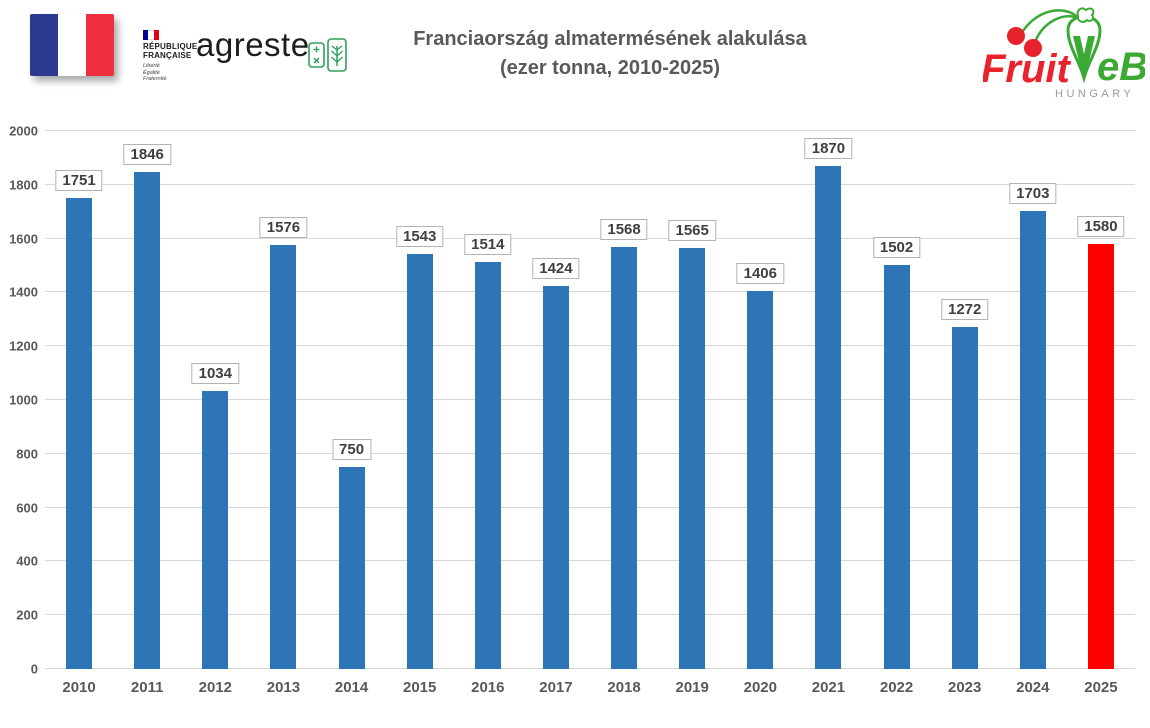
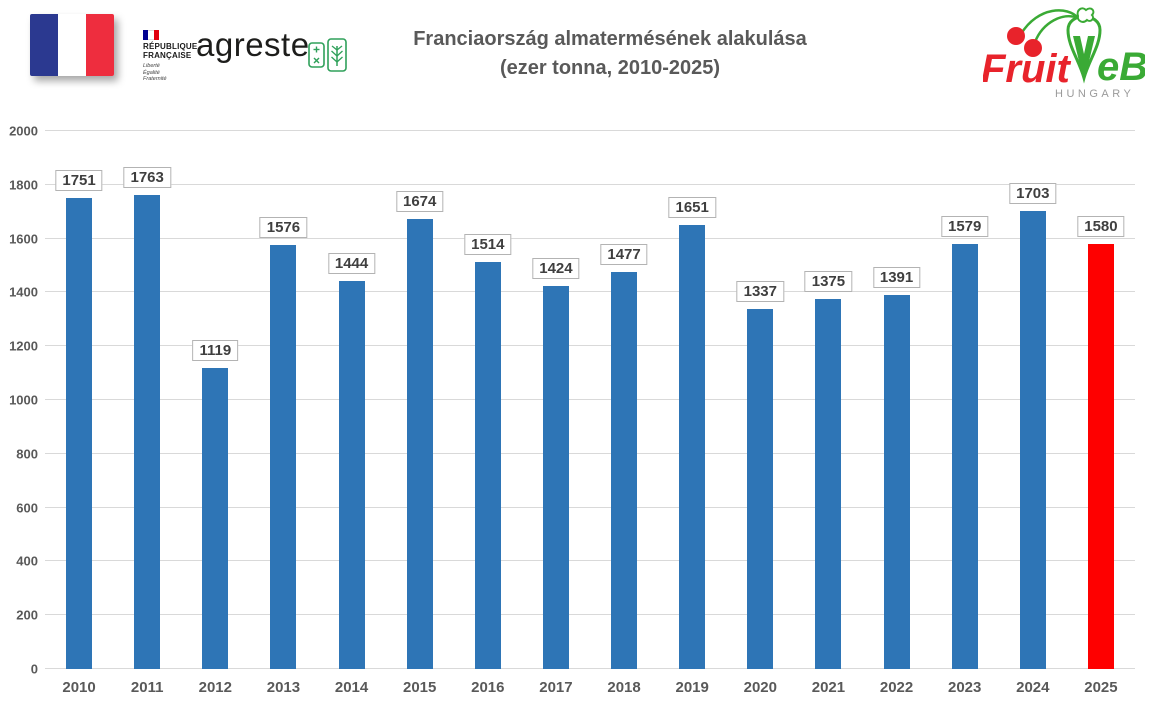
2011: 1846 -> 1763
2012: 1034 -> 1119
2014: 750 -> 1444
2015: 1543 -> 1674
2018: 1568 -> 1477
2019: 1565 -> 1651
2020: 1406 -> 1337
2021: 1870 -> 1375
2022: 1502 -> 1391
2023: 1272 -> 1579
